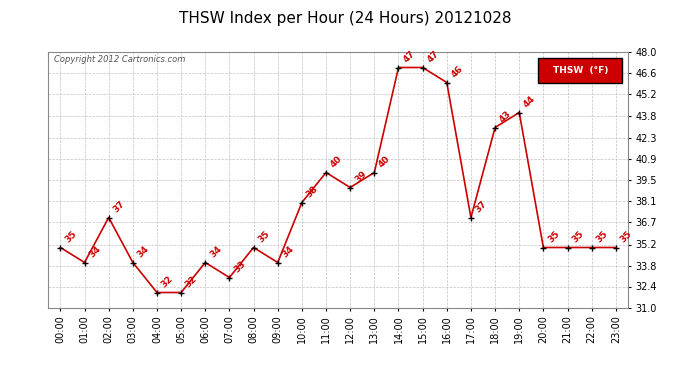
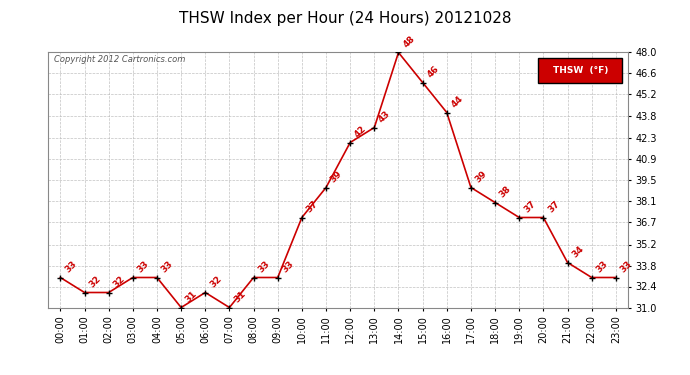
00:00: 35 -> 33
01:00: 34 -> 32
02:00: 37 -> 32
03:00: 34 -> 33
04:00: 32 -> 33
05:00: 32 -> 31
06:00: 34 -> 32
07:00: 33 -> 31
08:00: 35 -> 33
09:00: 34 -> 33
10:00: 38 -> 37
11:00: 40 -> 39
12:00: 39 -> 42
13:00: 40 -> 43
14:00: 47 -> 48
15:00: 47 -> 46
16:00: 46 -> 44
17:00: 37 -> 39
18:00: 43 -> 38
19:00: 44 -> 37
20:00: 35 -> 37
21:00: 35 -> 34
22:00: 35 -> 33
23:00: 35 -> 33
